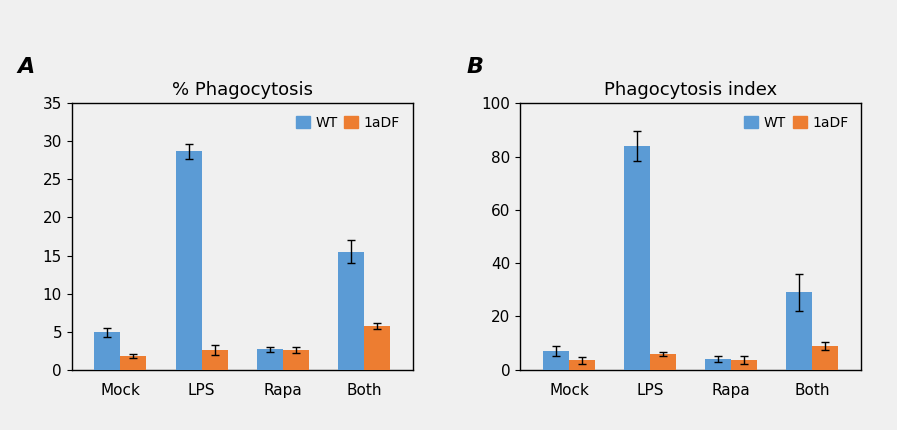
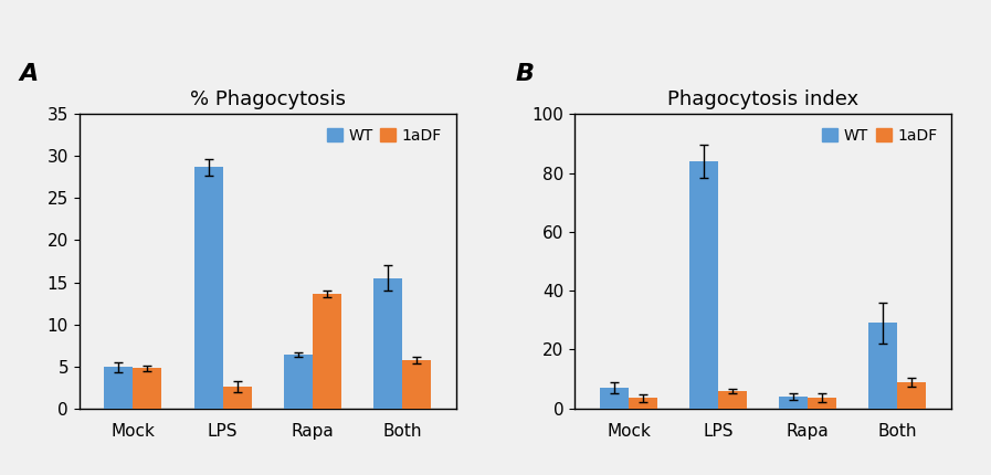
% Phagocytosis/1aDF/Mock: 1.8 -> 4.8
% Phagocytosis/WT/Rapa: 2.7 -> 6.4
% Phagocytosis/1aDF/Rapa: 2.6 -> 13.6
